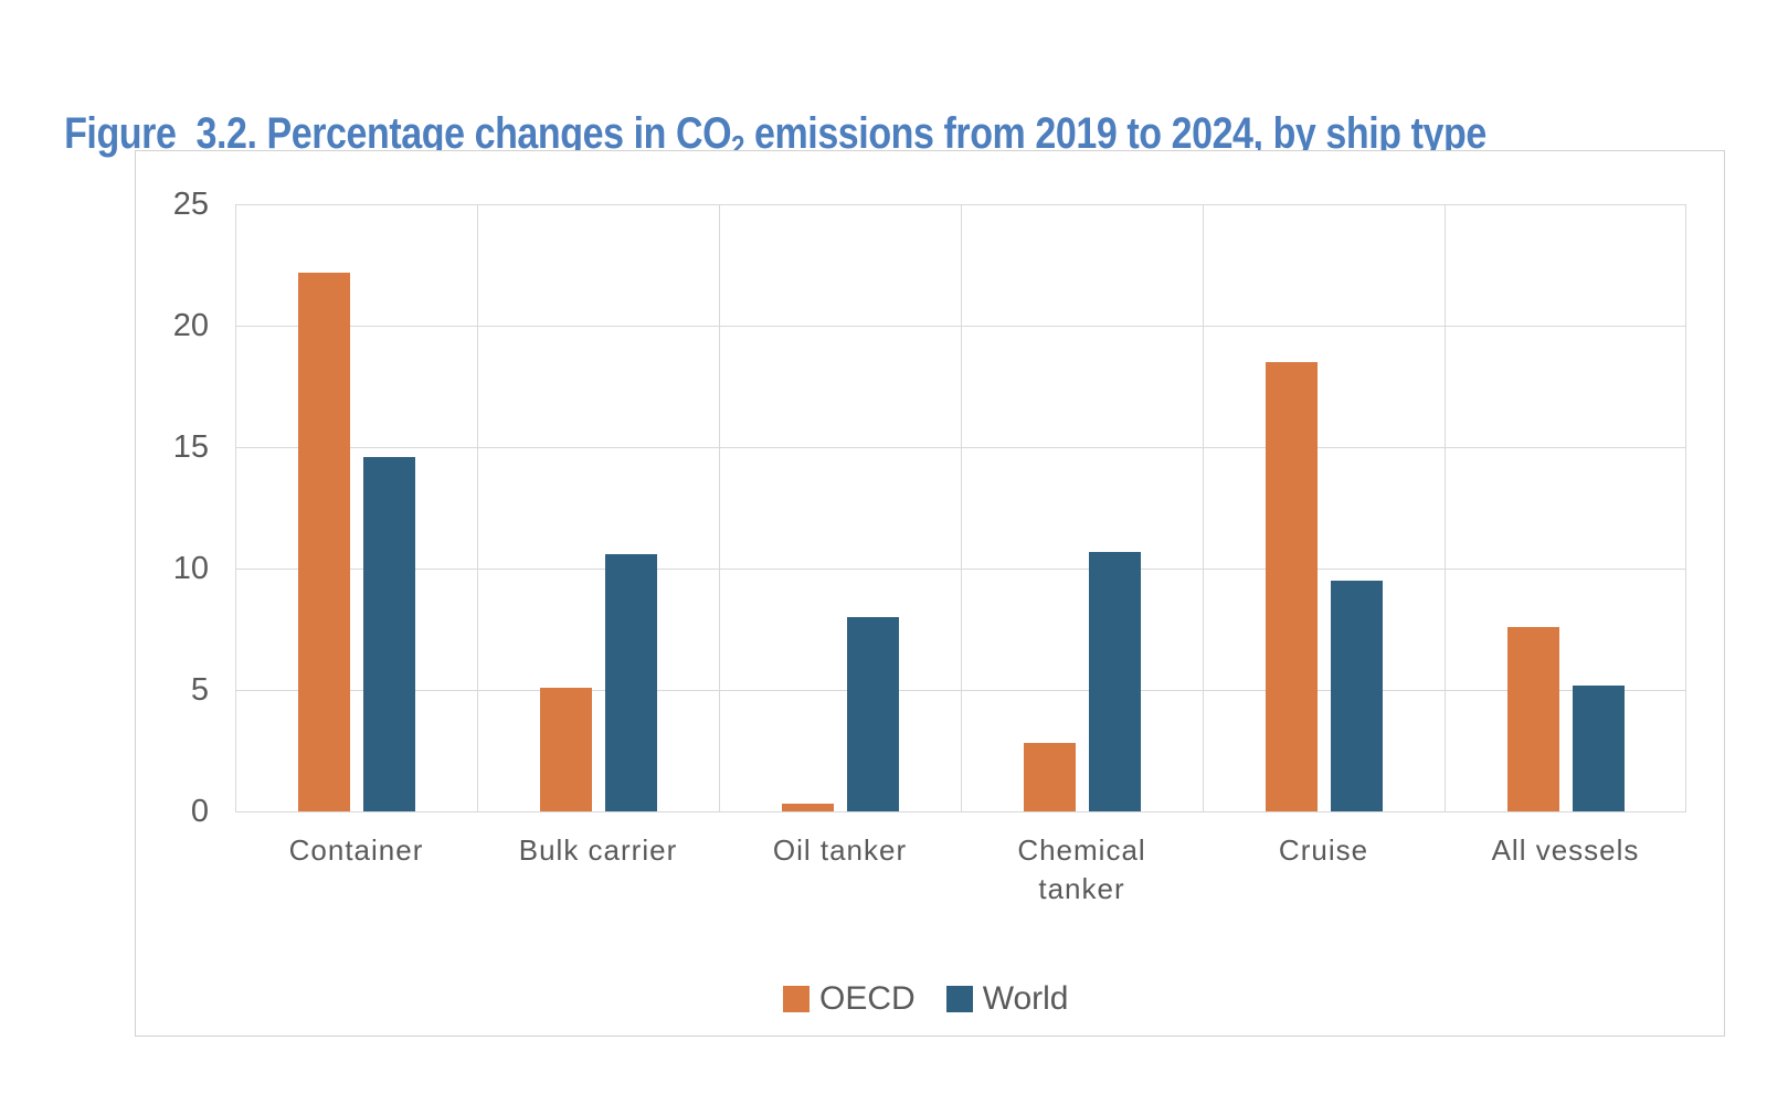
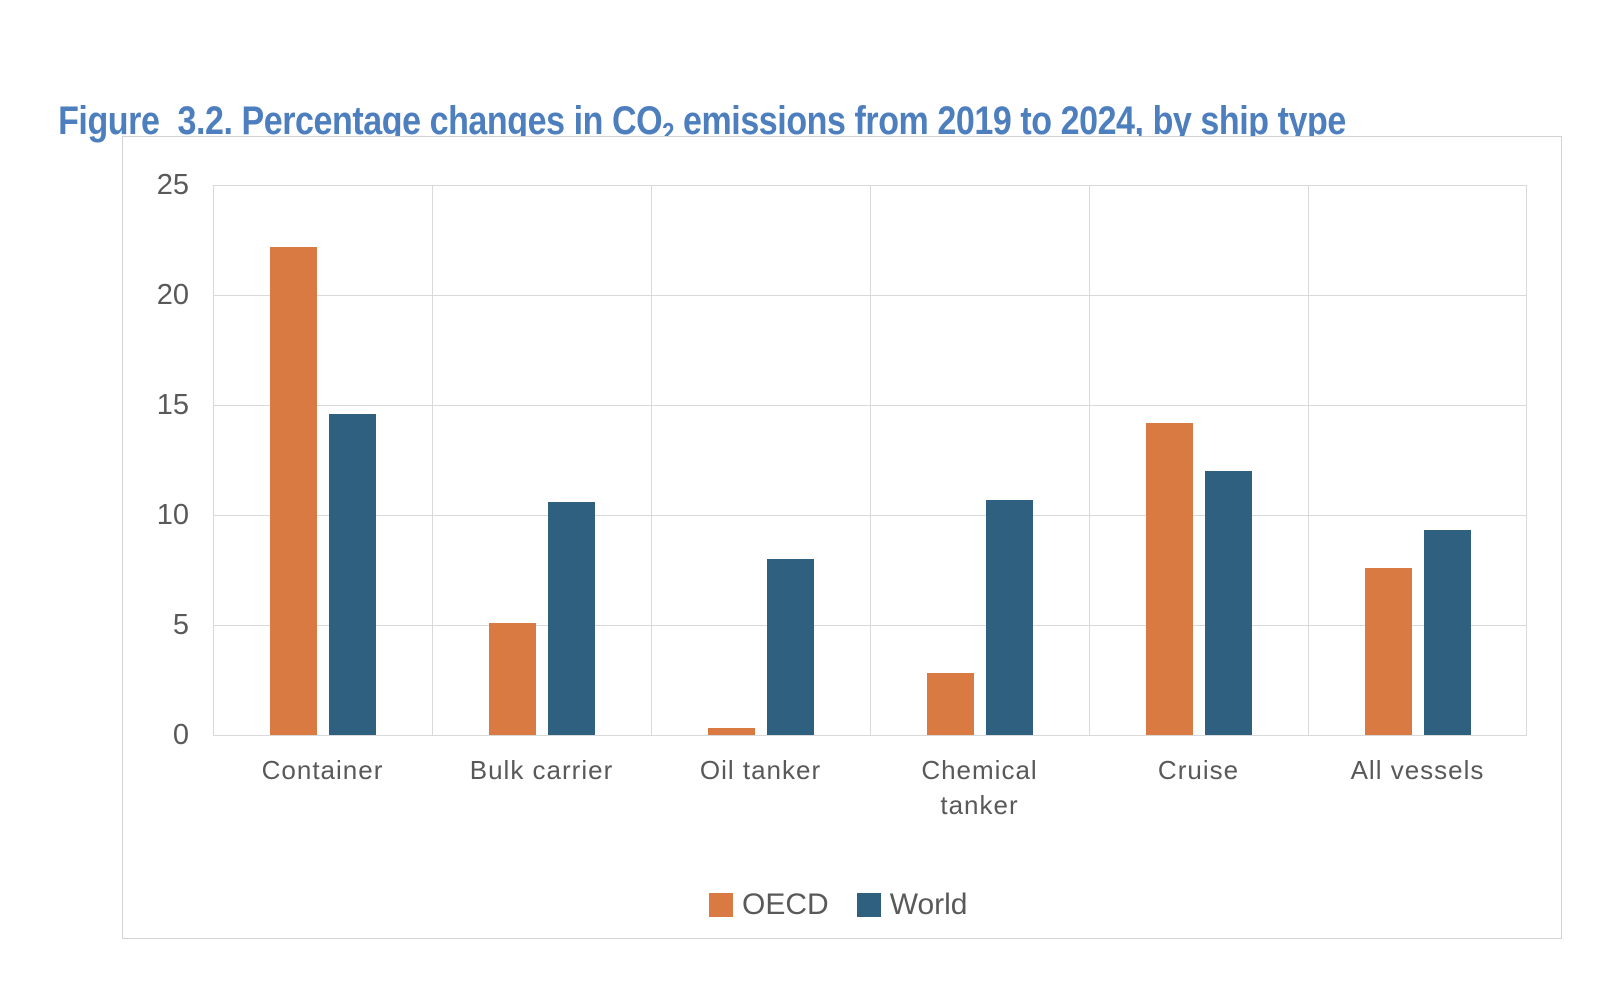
OECD/Cruise: 18.5 -> 14.2
World/Cruise: 9.5 -> 12.0
World/All vessels: 5.2 -> 9.3
